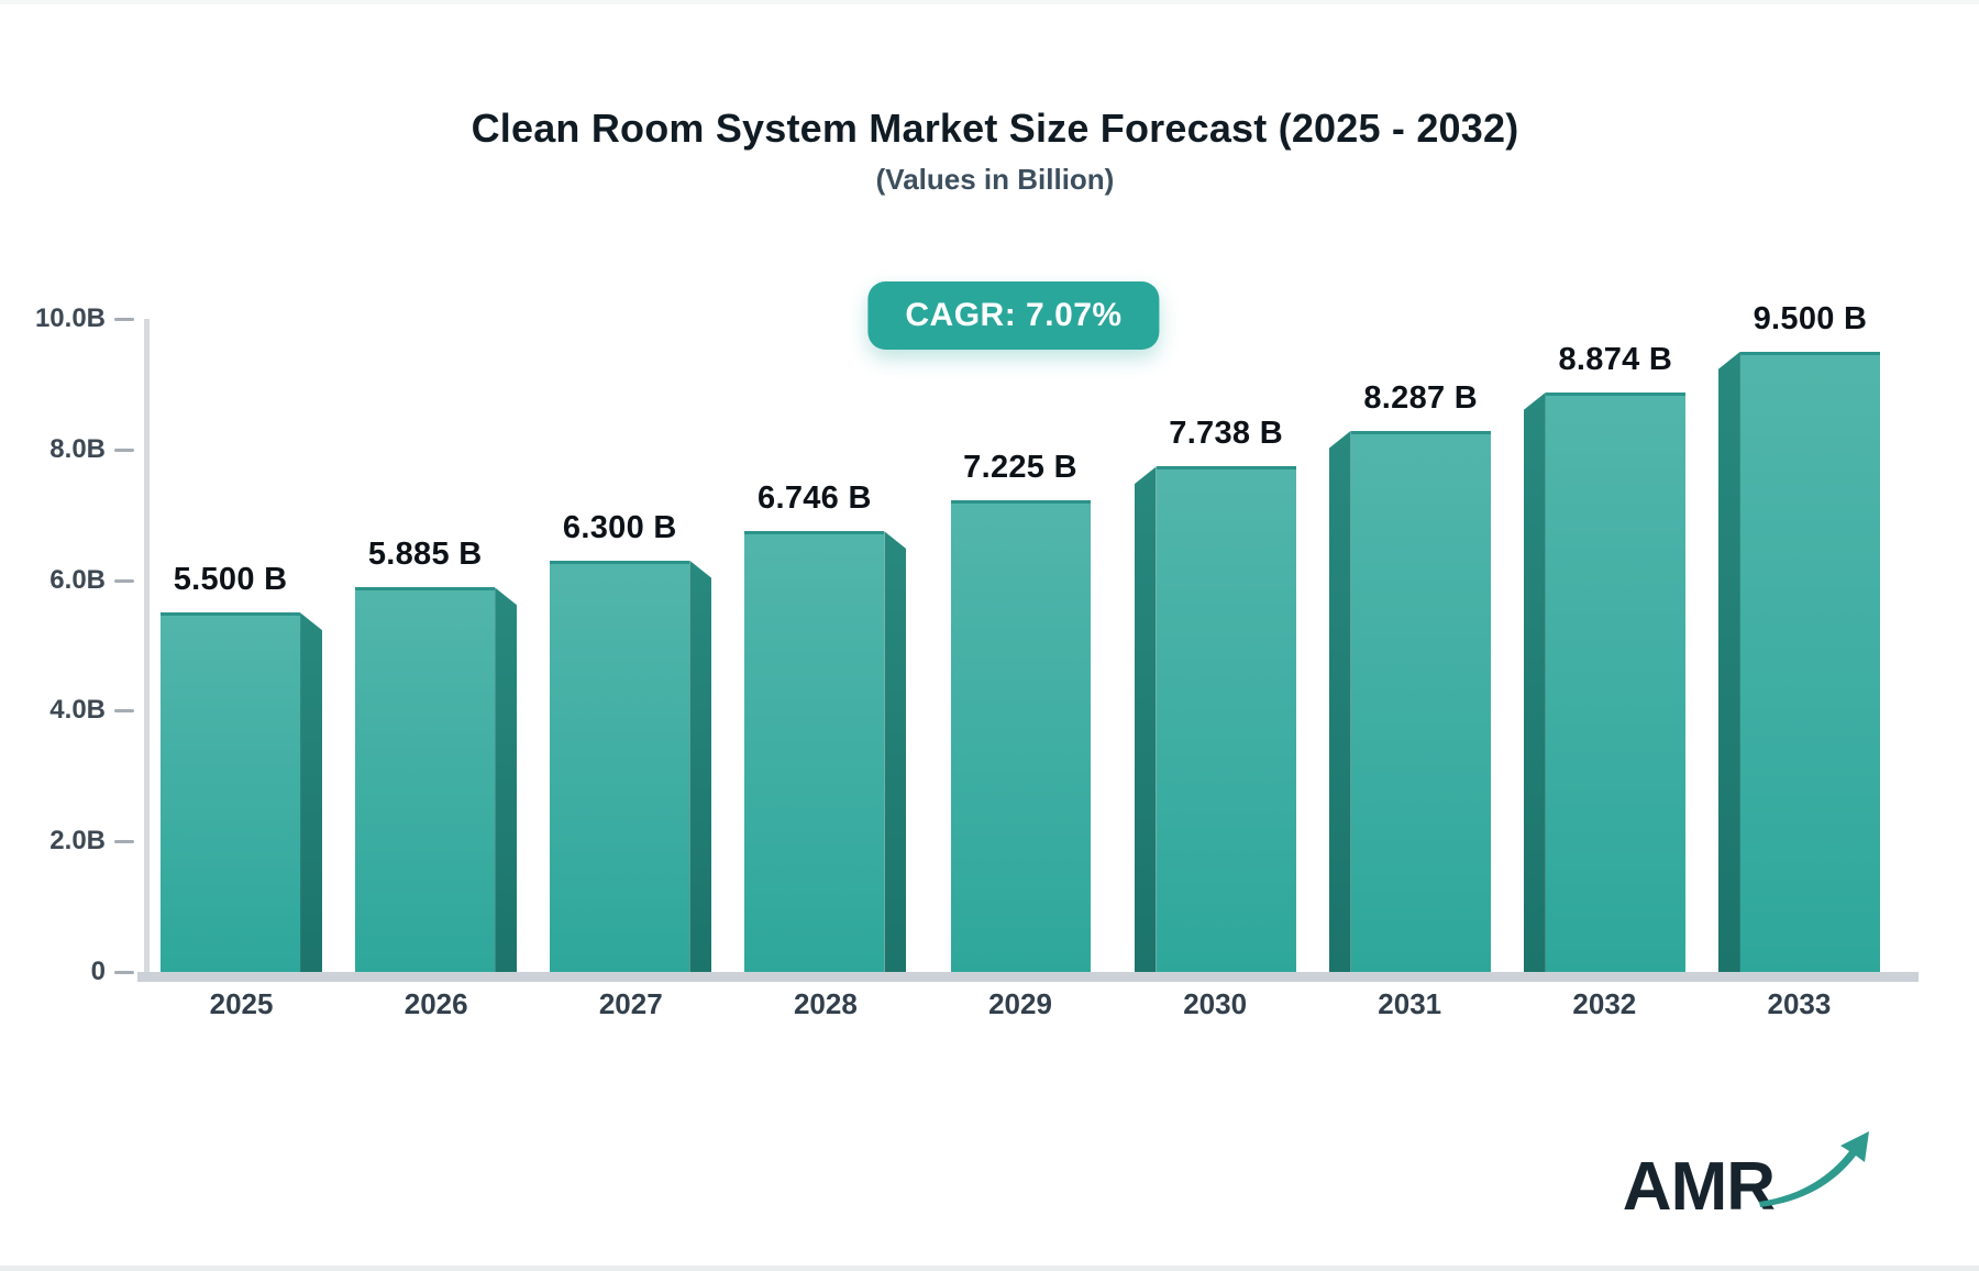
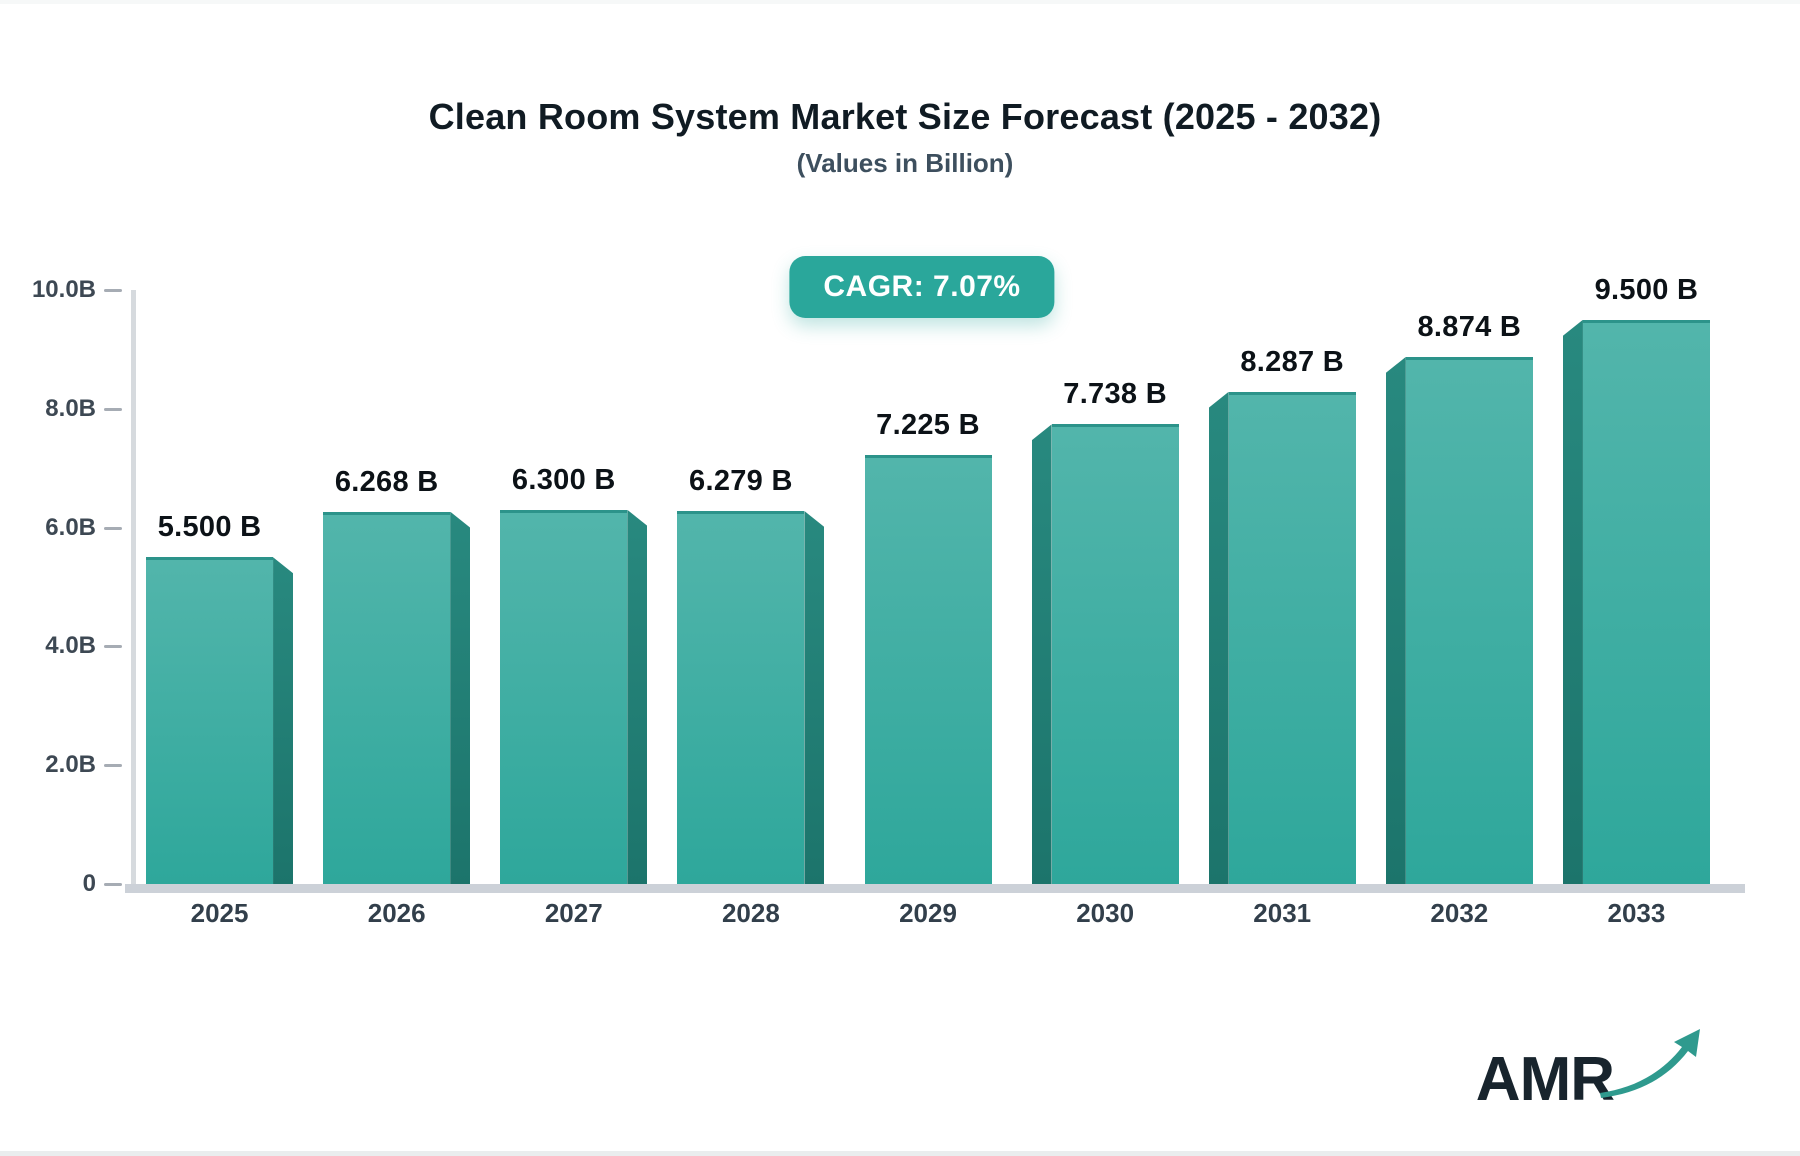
2026: 5.885 -> 6.268
2028: 6.746 -> 6.279
